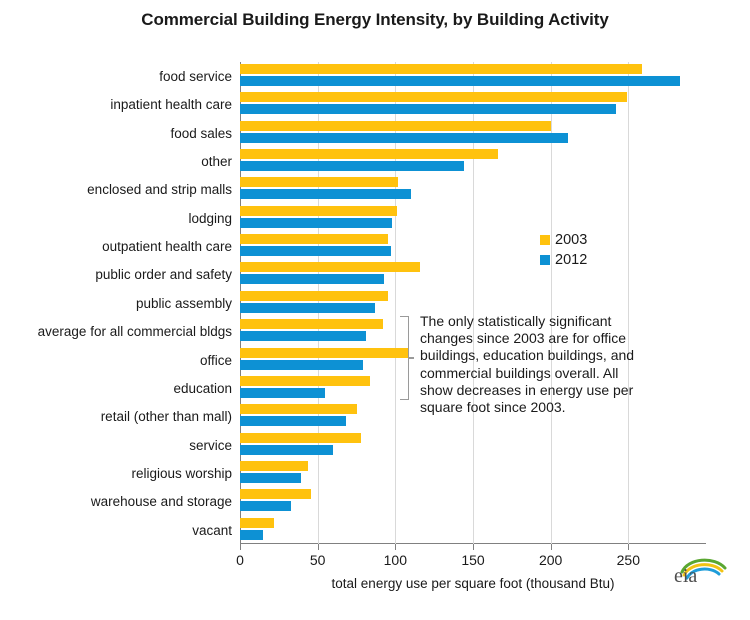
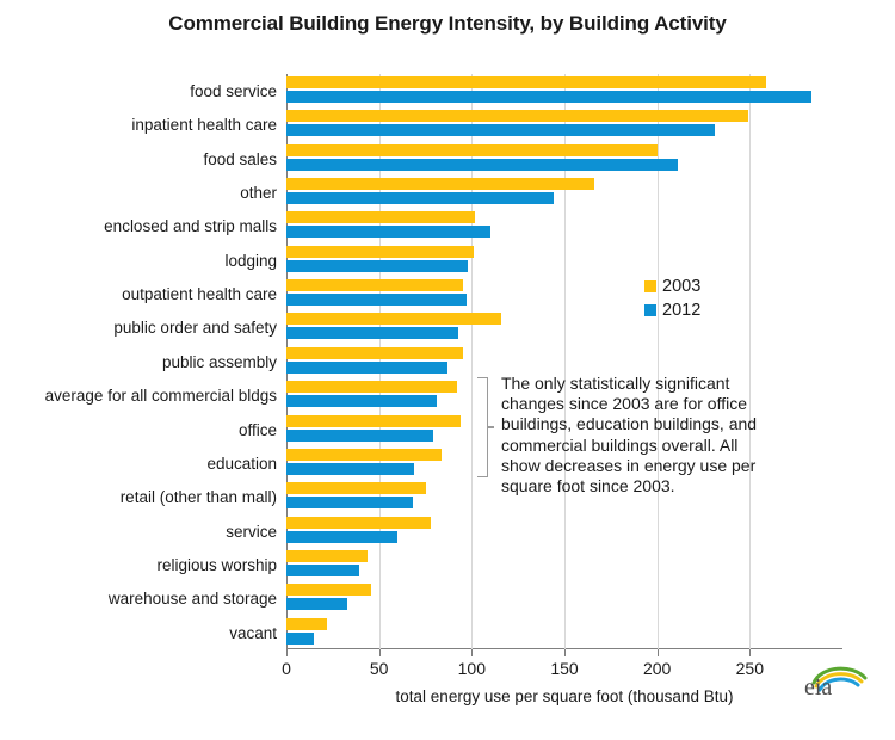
2012/inpatient health care: 242 -> 231
2003/office: 108 -> 94
2012/education: 55 -> 69
